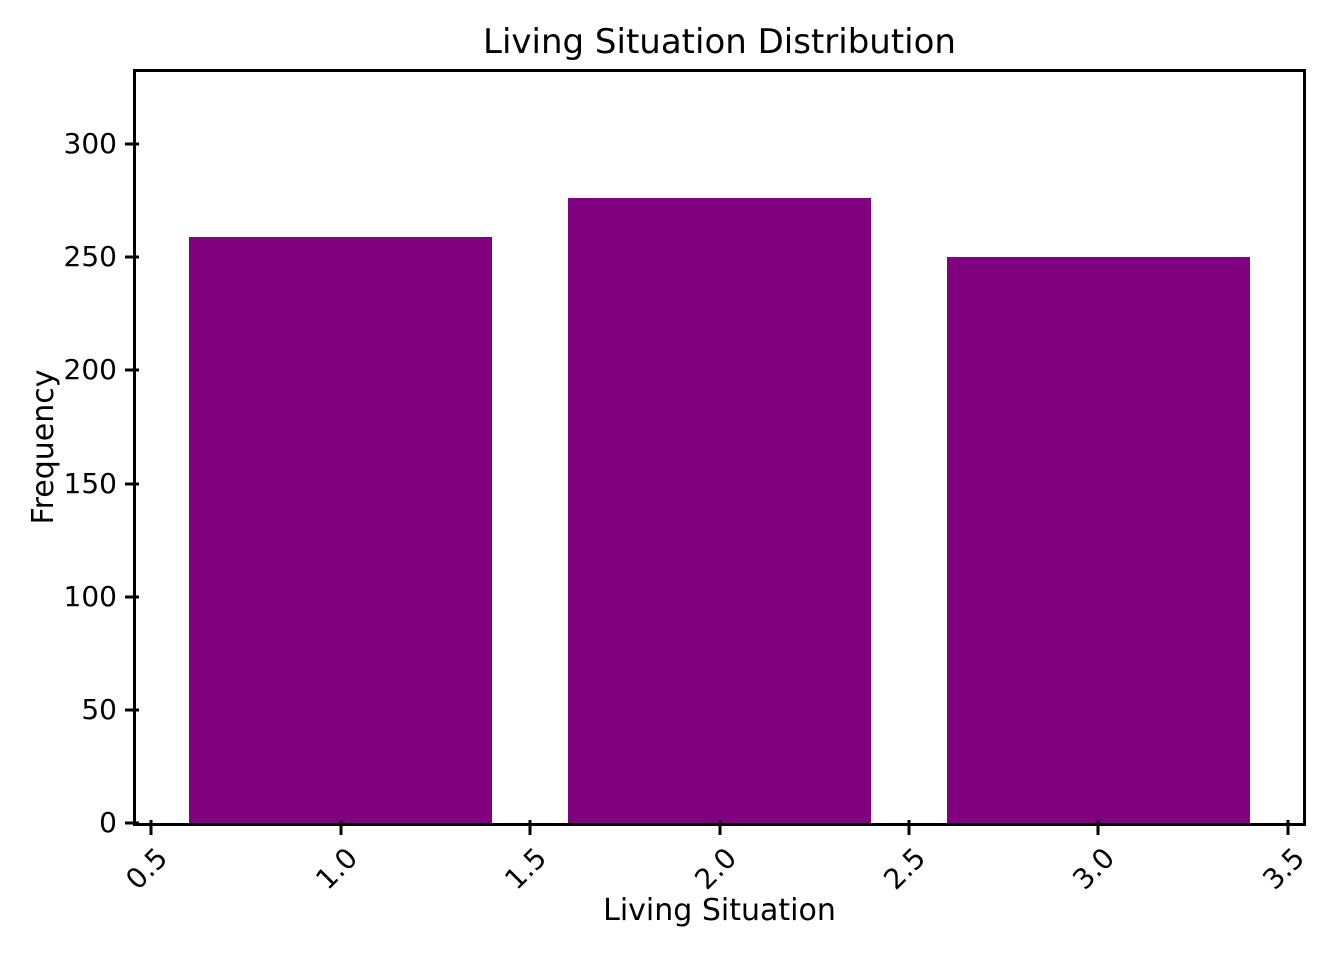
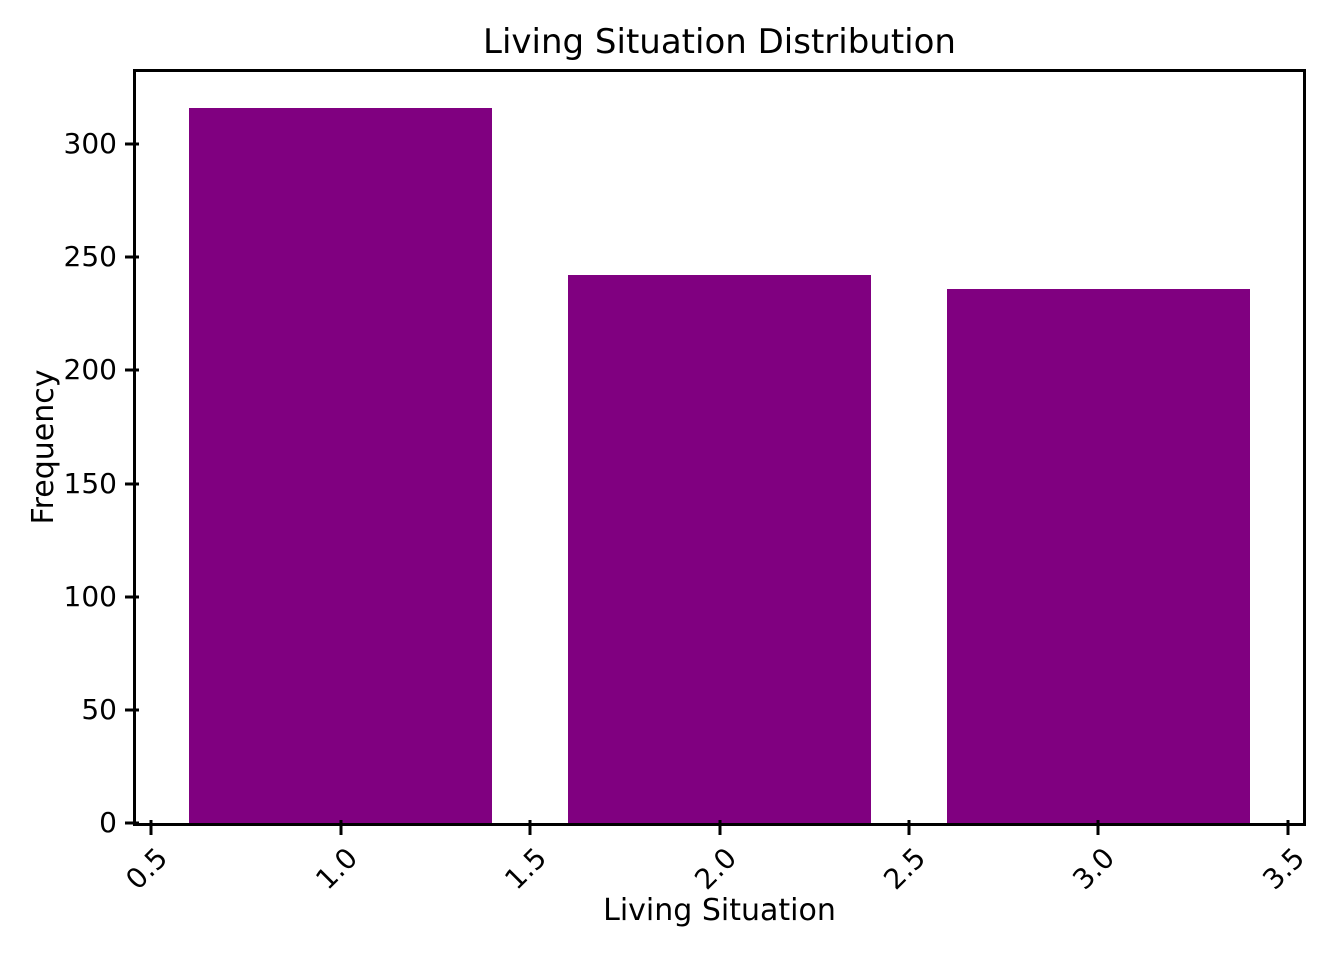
1.0: 259 -> 316
2.0: 276 -> 242
3.0: 250 -> 236
